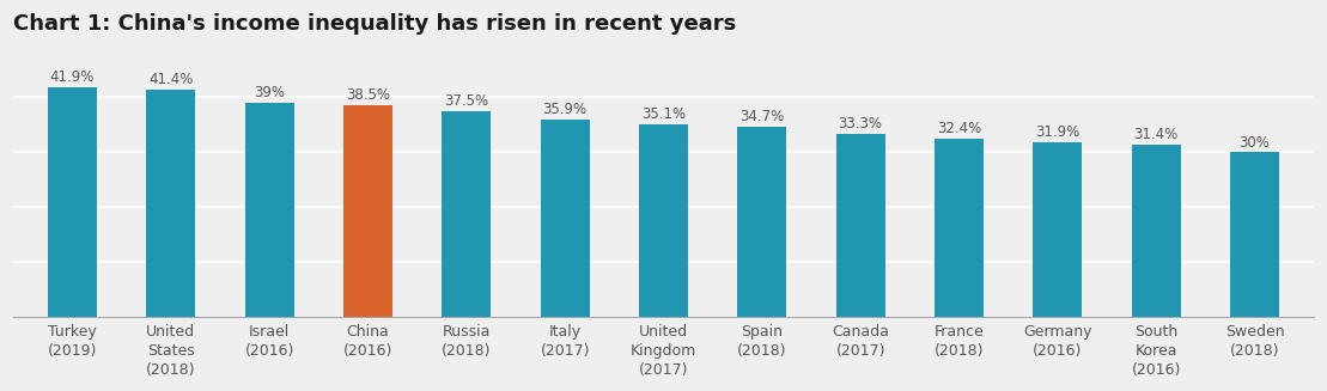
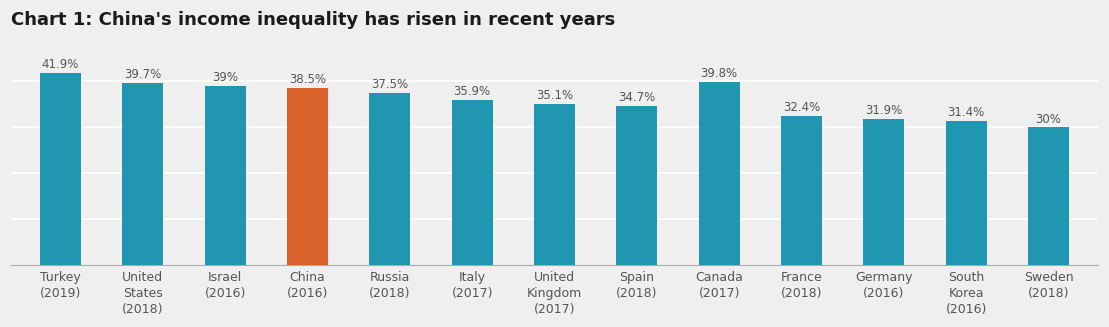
United States (2018): 41.4% -> 39.7%
Canada (2017): 33.3% -> 39.8%
